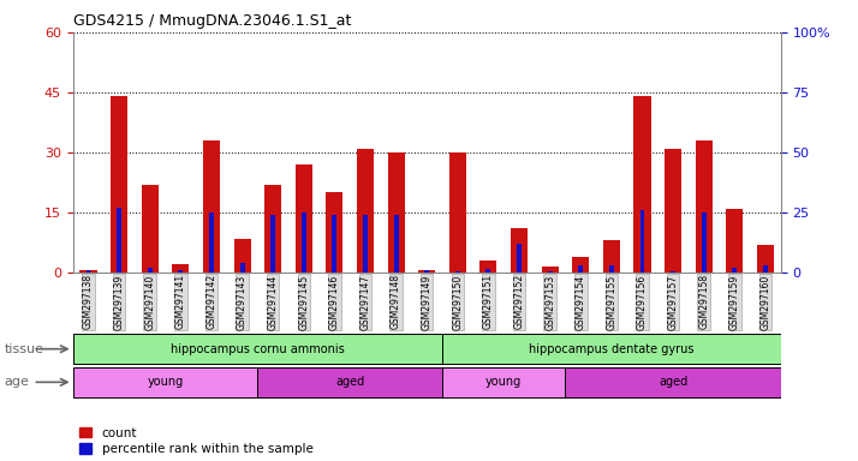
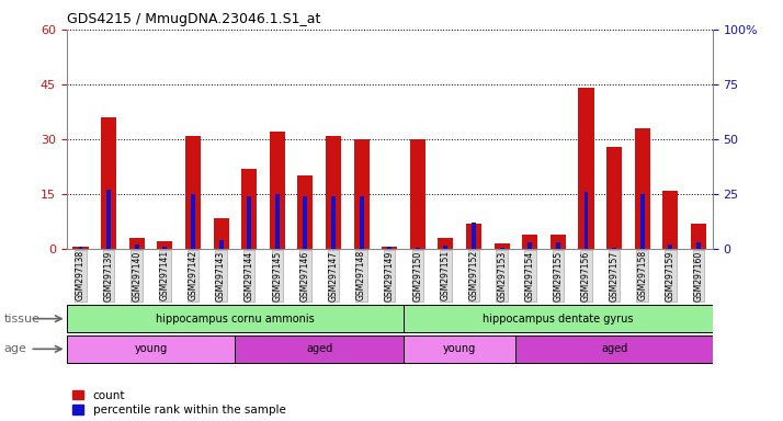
count/GSM297139: 44.0 -> 36.0
count/GSM297140: 22.0 -> 3.0
count/GSM297142: 33.0 -> 31.0
count/GSM297145: 27.0 -> 32.0
count/GSM297152: 11.0 -> 7.0
count/GSM297155: 8.0 -> 4.0
count/GSM297157: 31.0 -> 28.0
